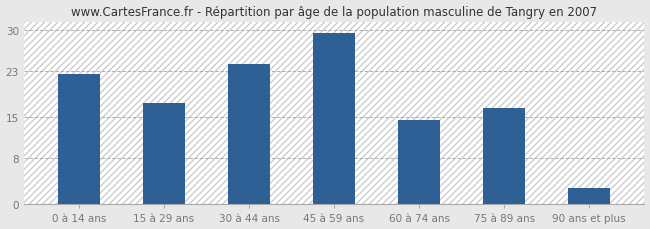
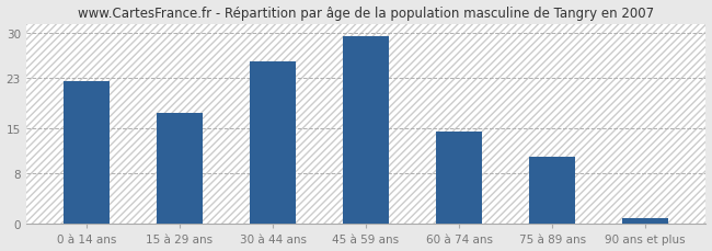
30 à 44 ans: 24.2 -> 25.5
75 à 89 ans: 16.6 -> 10.5
90 ans et plus: 2.8 -> 1.0
